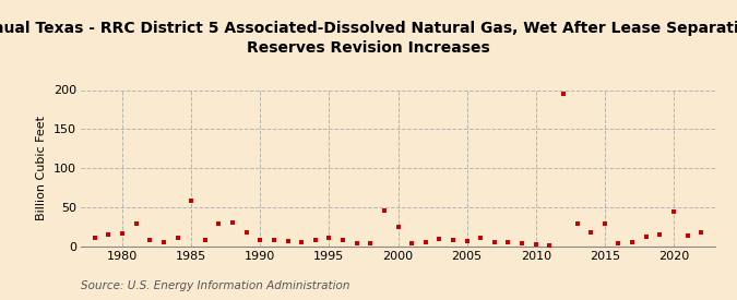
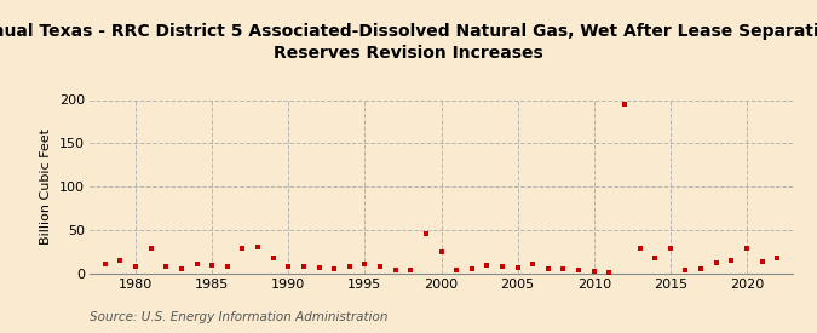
1980: 16 -> 8
1985: 58 -> 9
2020: 44 -> 29
